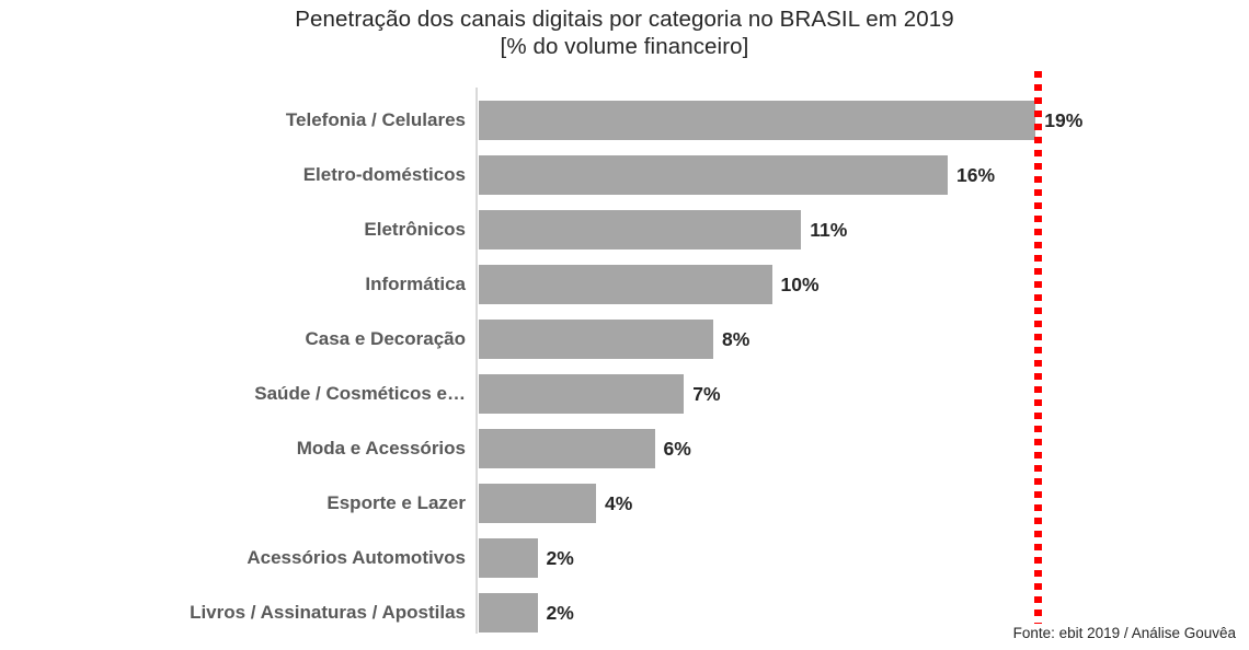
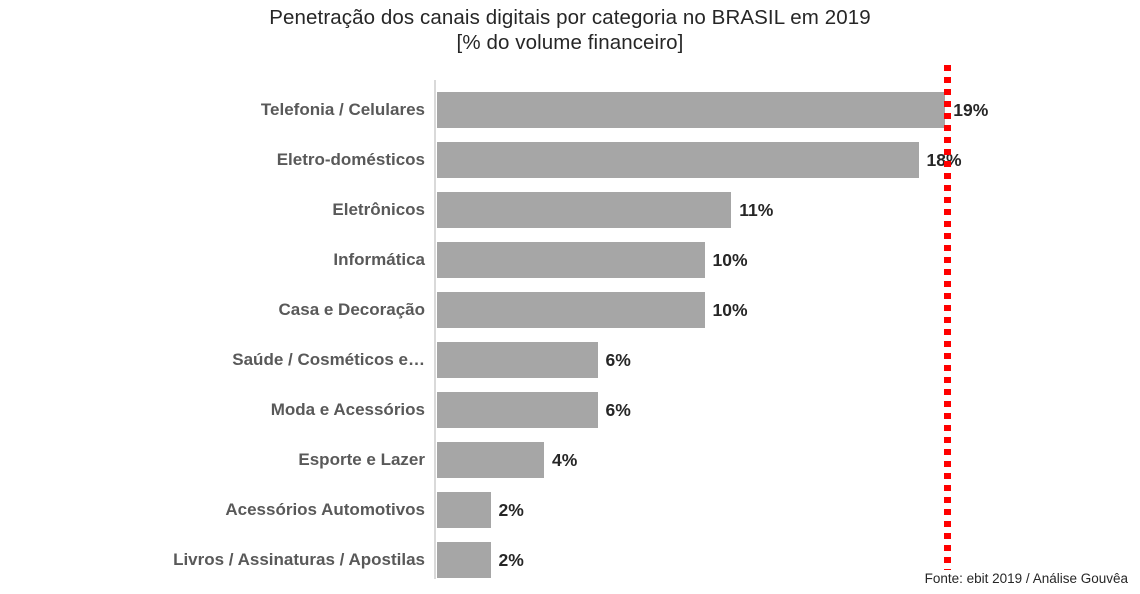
Eletro-domésticos: 16% -> 18%
Casa e Decoração: 8% -> 10%
Saúde / Cosméticos e…: 7% -> 6%
